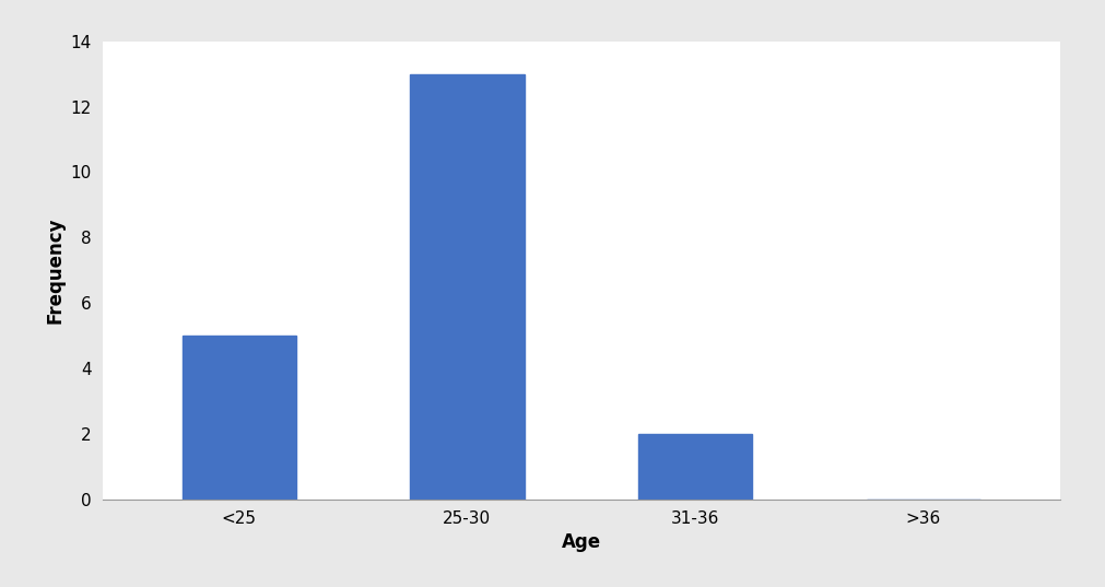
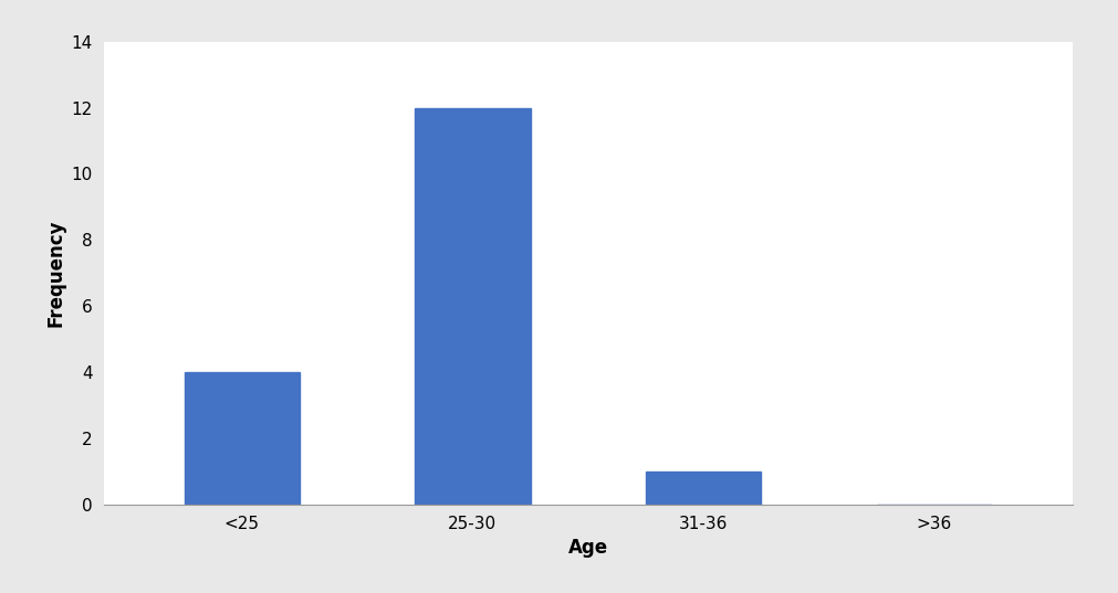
<25: 5 -> 4
25-30: 13 -> 12
31-36: 2 -> 1
